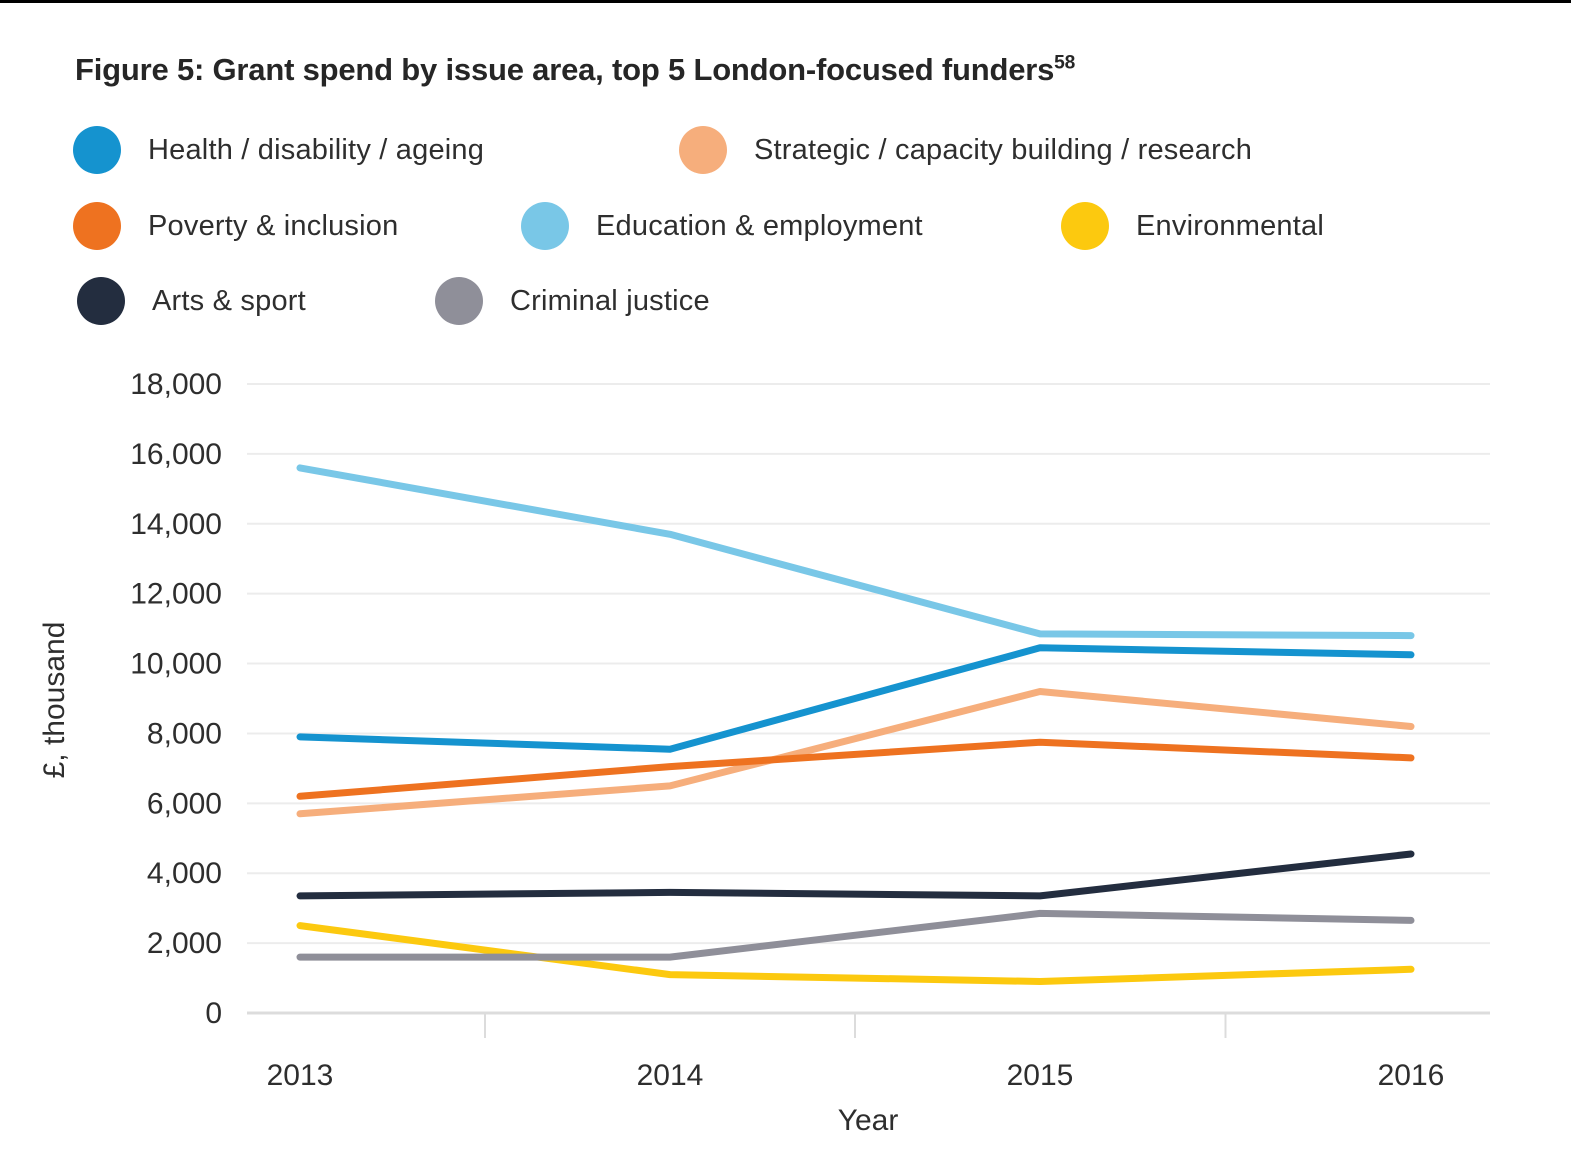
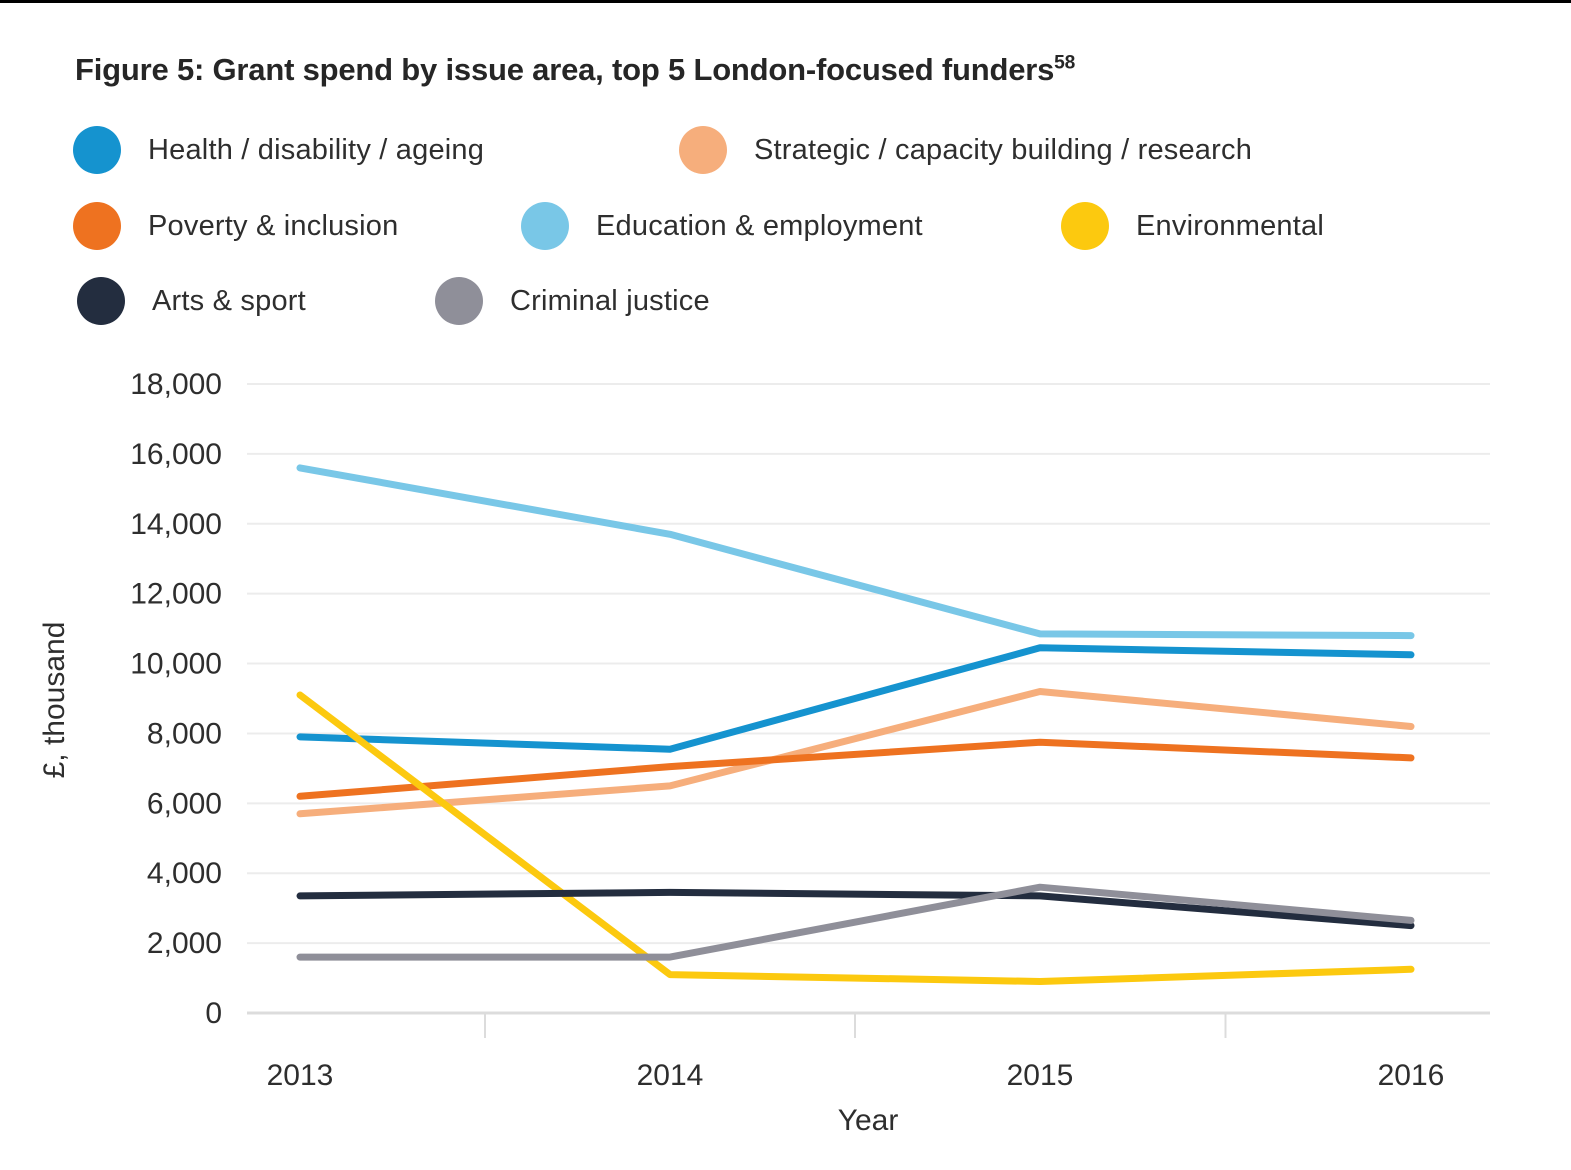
Environmental/2013: 2500 -> 9100
Criminal justice/2015: 2800 -> 3600
Arts & sport/2016: 4600 -> 2500
